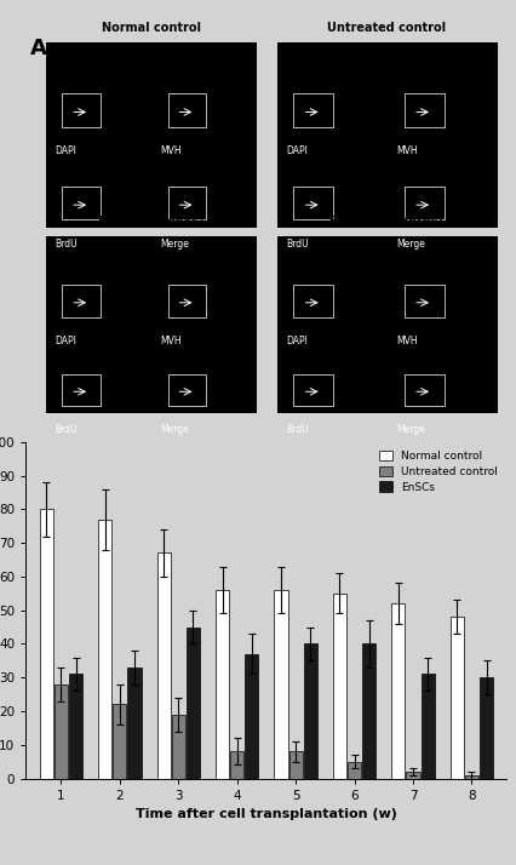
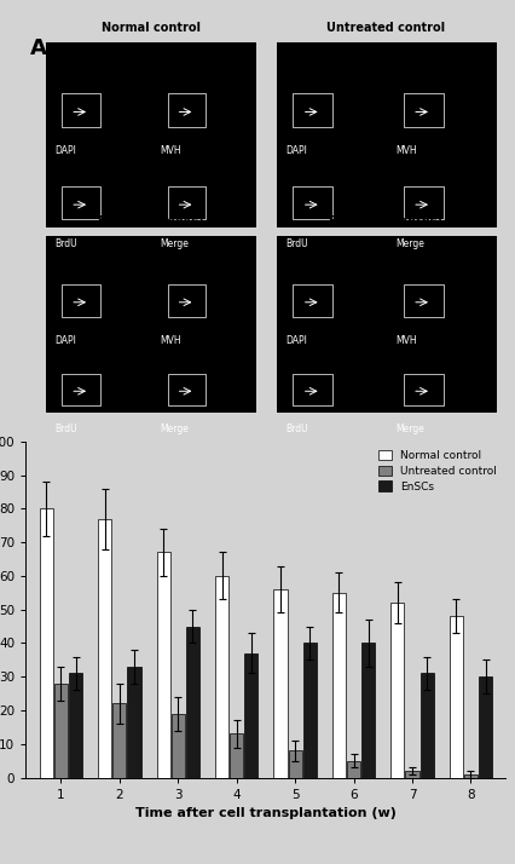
Normal control/4: 56 -> 60
Untreated control/4: 8 -> 13
